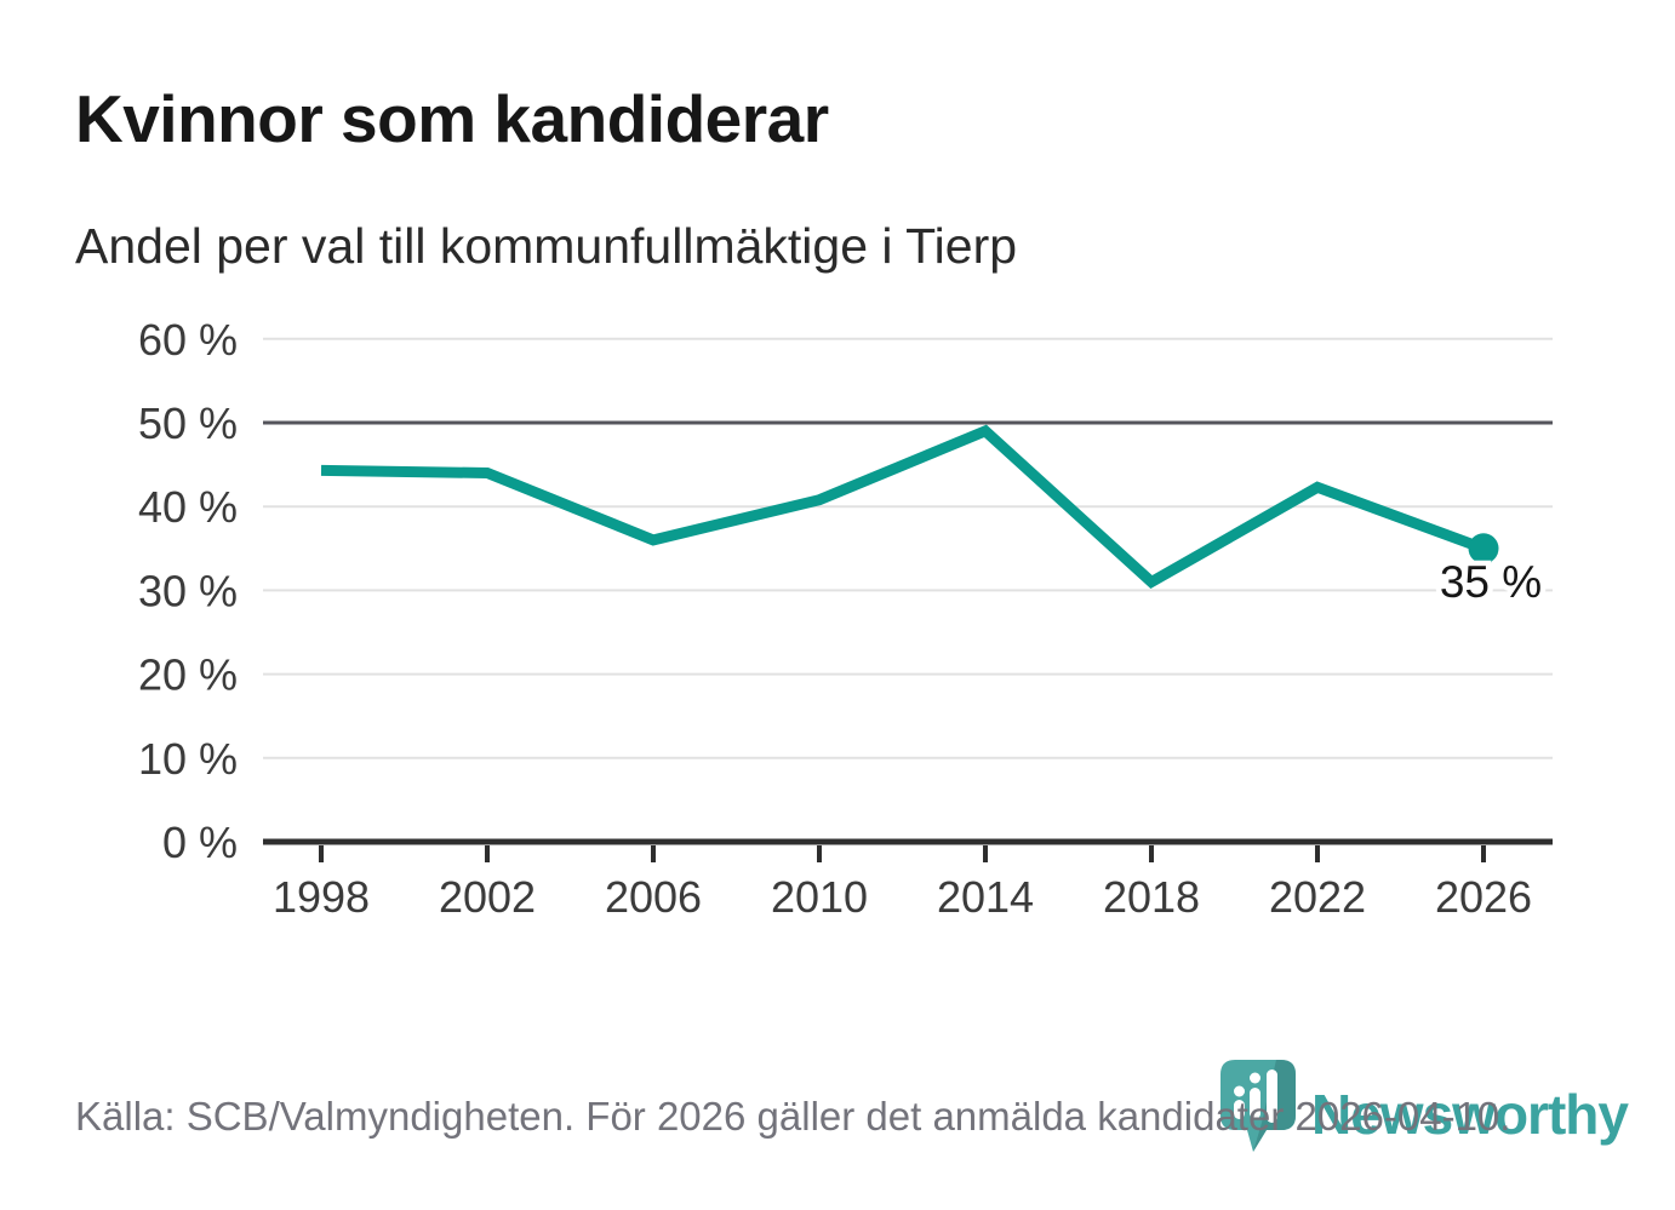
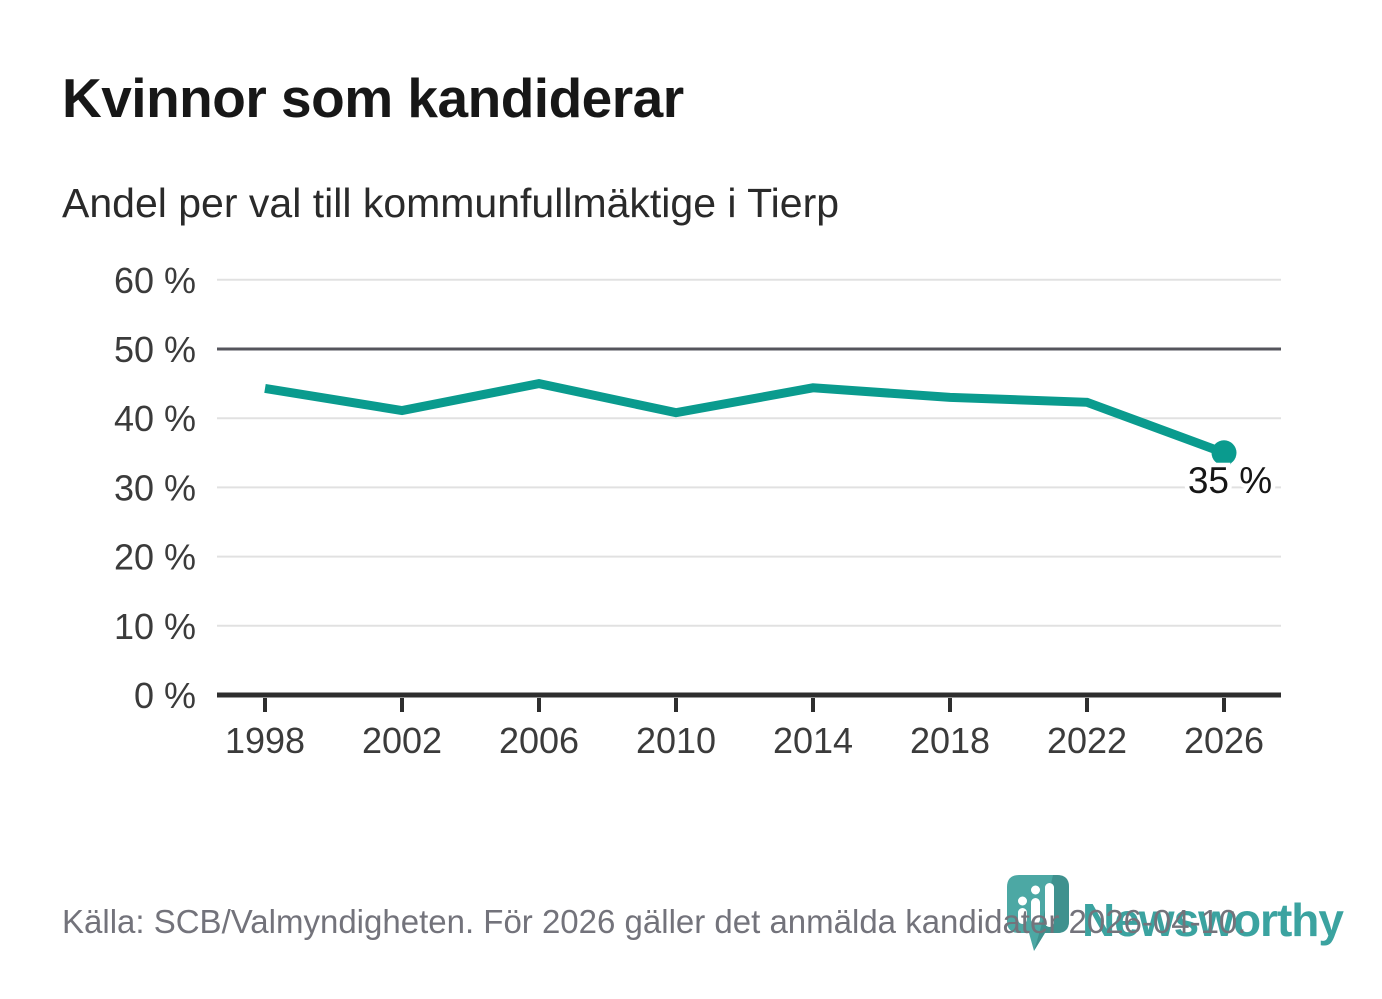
2002: 44% -> 41%
2006: 36% -> 45%
2014: 49% -> 44%
2018: 31% -> 43%
